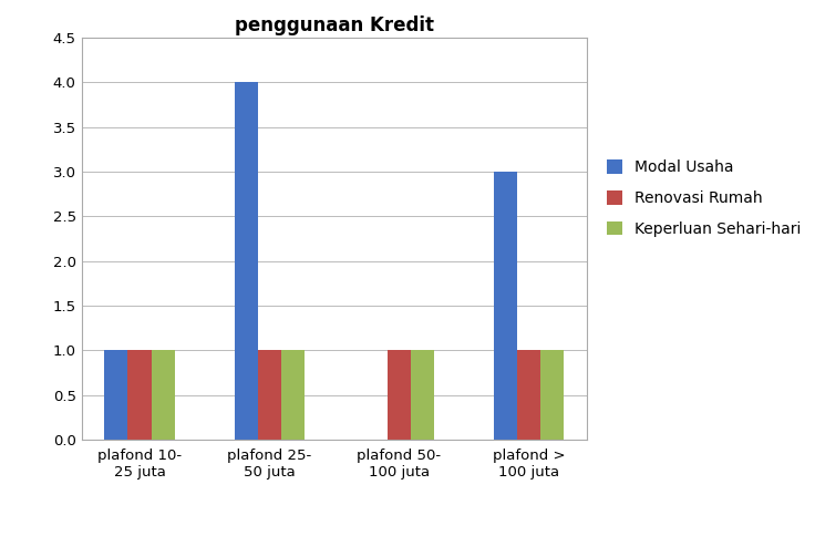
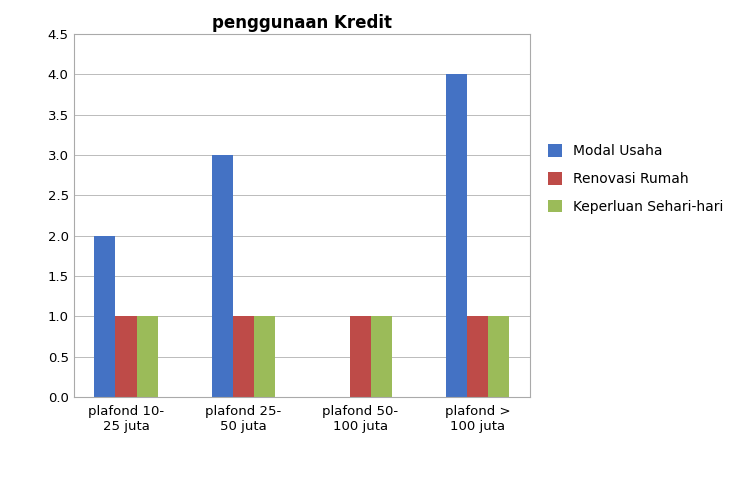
Modal Usaha/plafond 10- 25 juta: 1 -> 2
Modal Usaha/plafond 25- 50 juta: 4 -> 3
Modal Usaha/plafond > 100 juta: 3 -> 4
